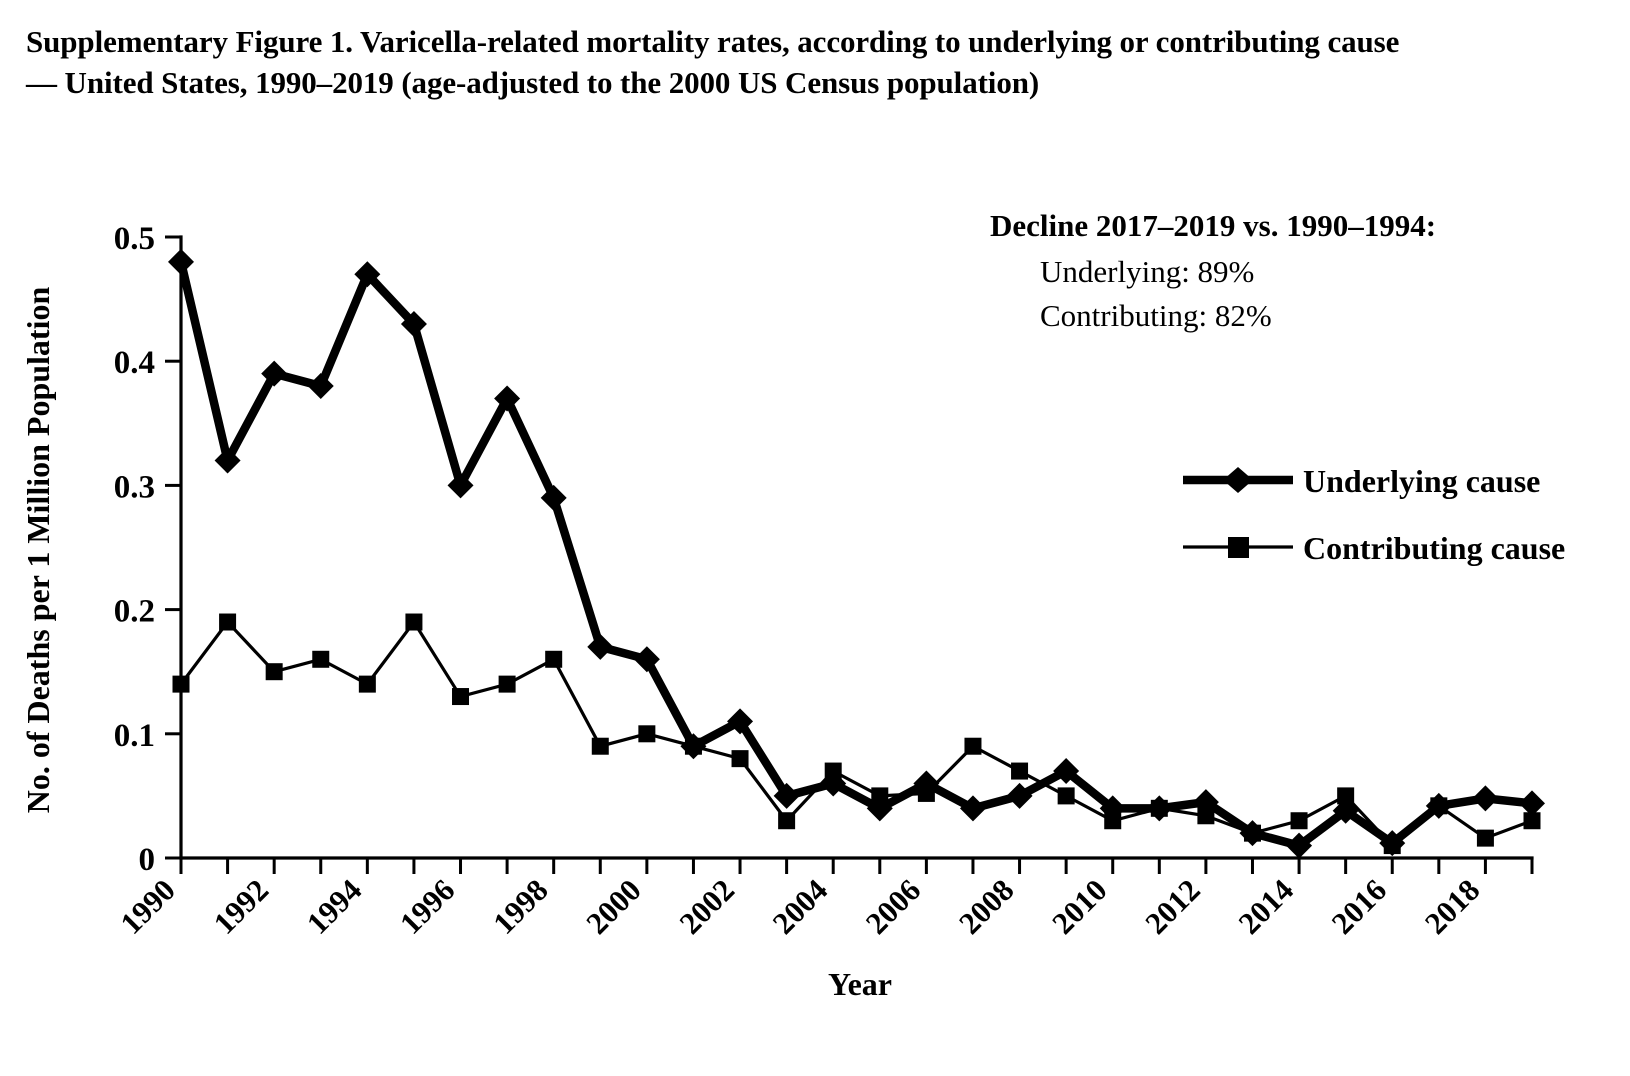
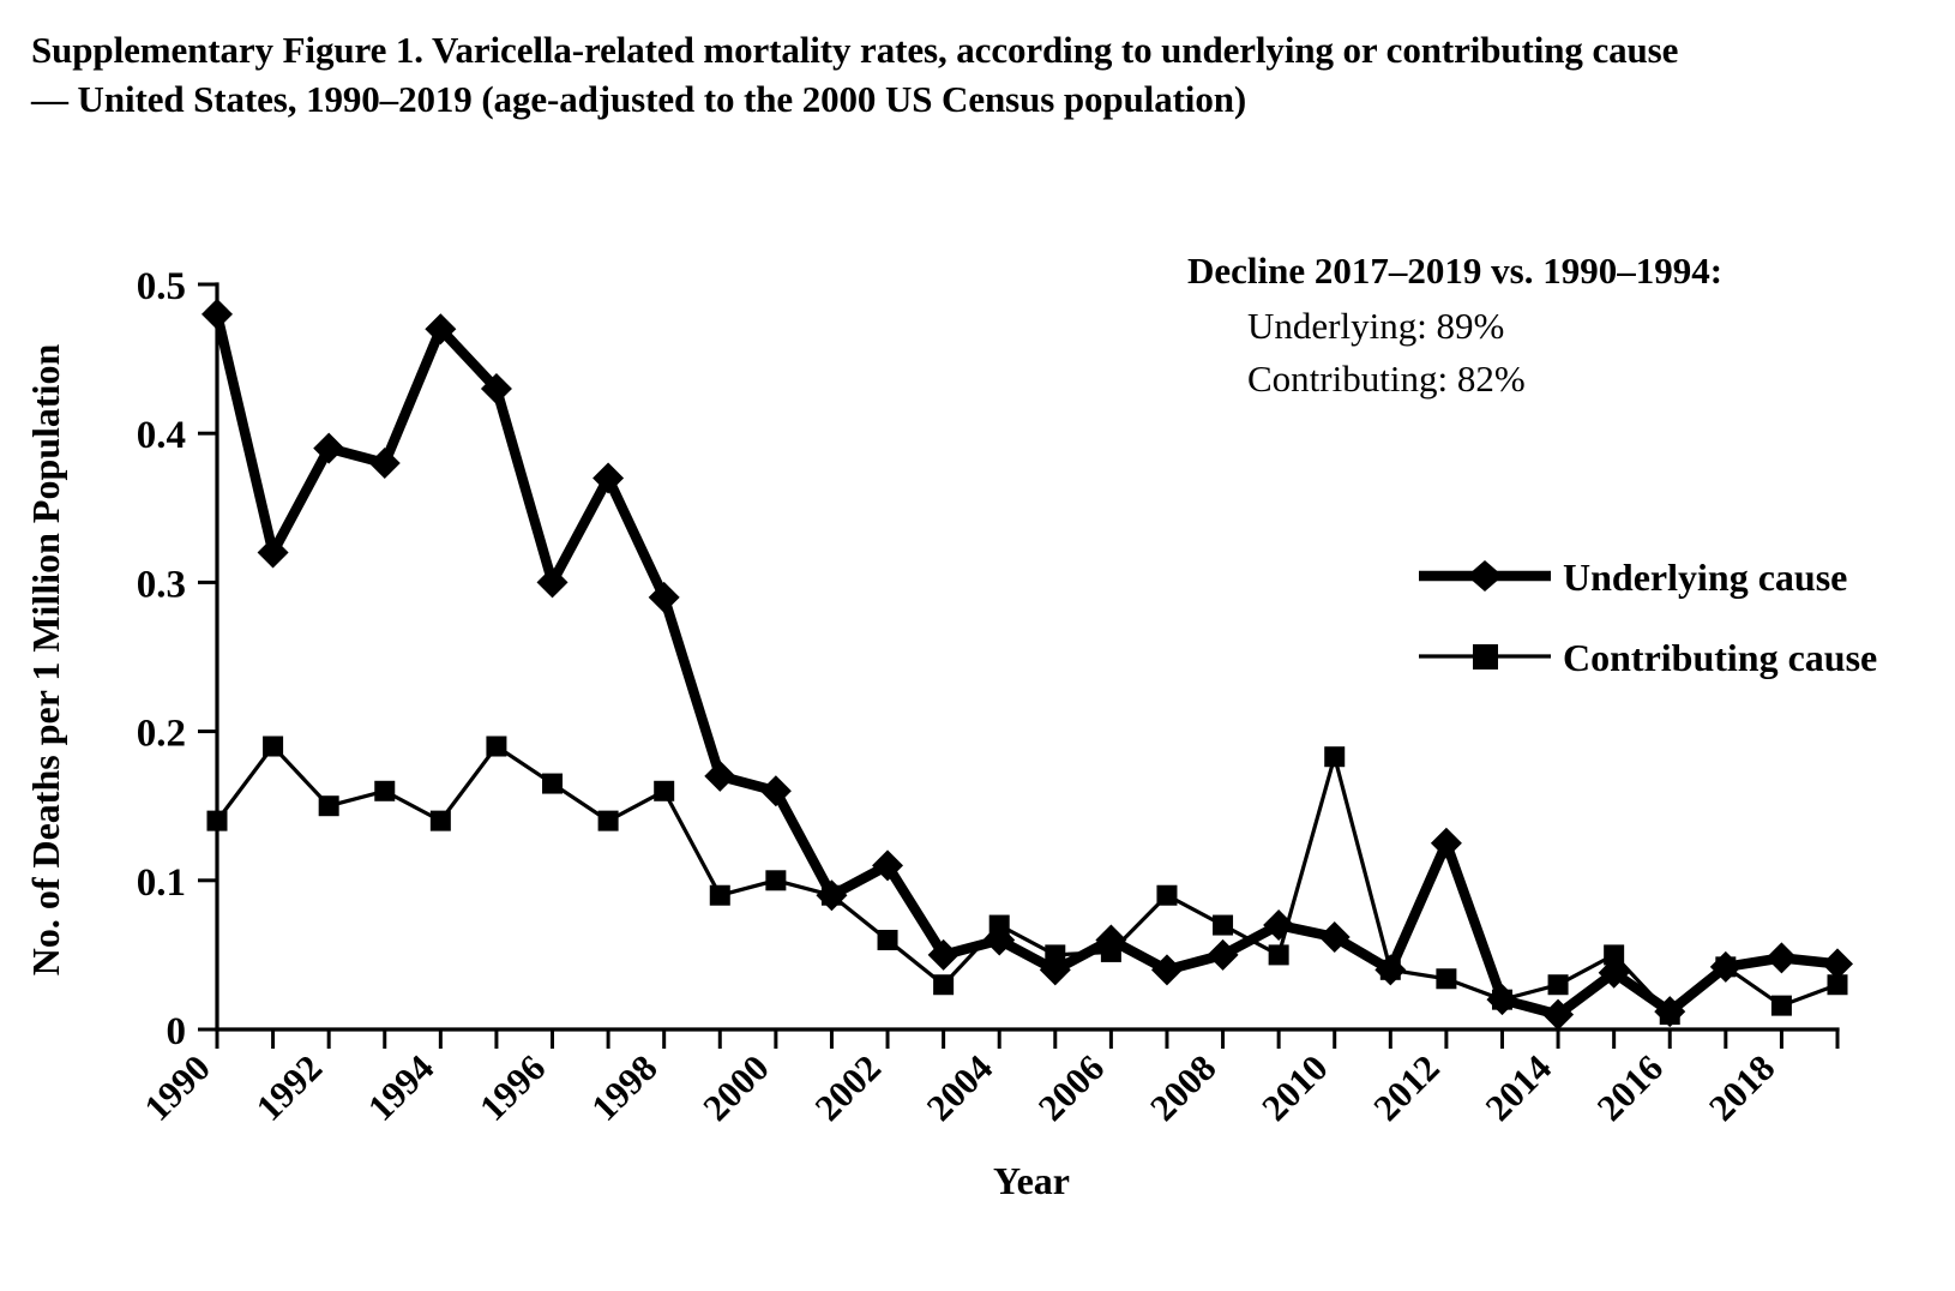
Contributing cause/1996: 0.130 -> 0.165
Contributing cause/2002: 0.080 -> 0.060
Underlying cause/2010: 0.040 -> 0.062
Contributing cause/2010: 0.030 -> 0.183
Underlying cause/2012: 0.045 -> 0.125
